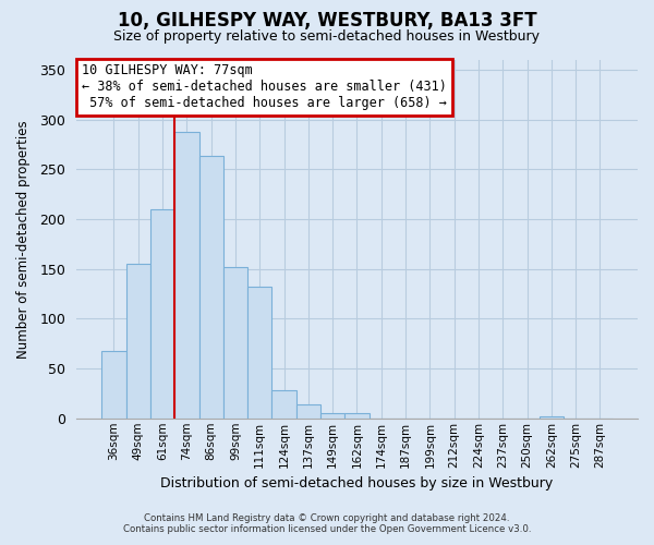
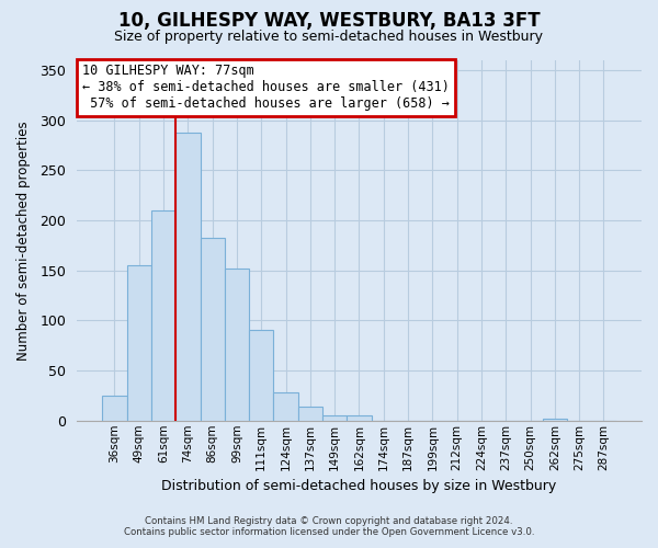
36sqm: 68 -> 25
86sqm: 264 -> 183
111sqm: 132 -> 91
